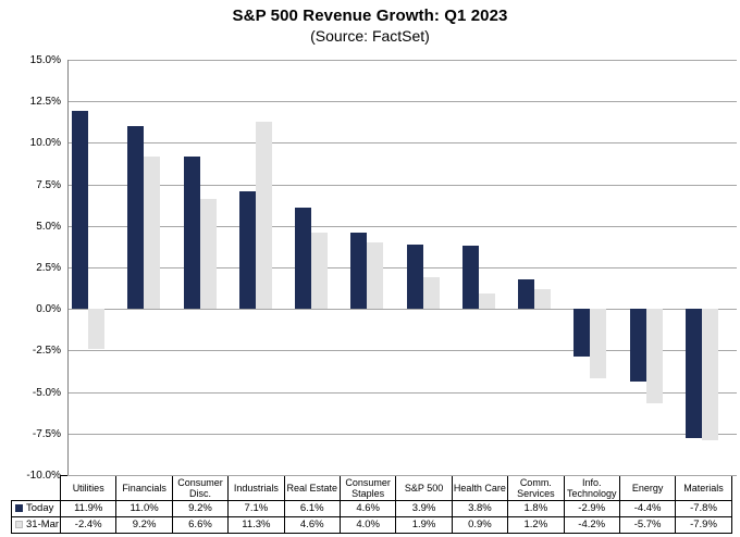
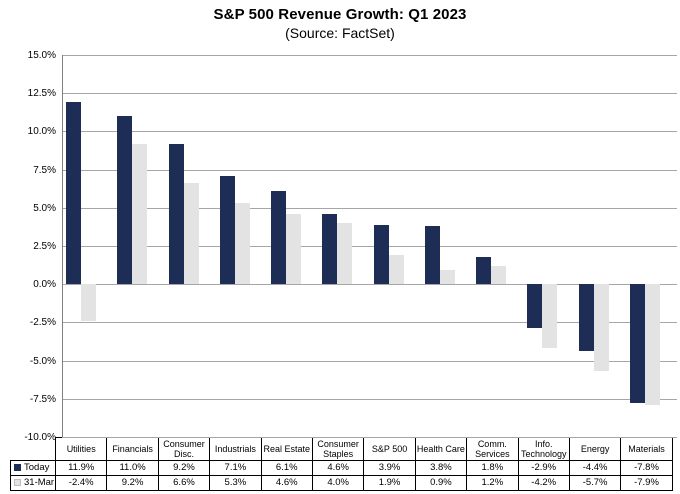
31-Mar/Industrials: 11.3% -> 5.3%
